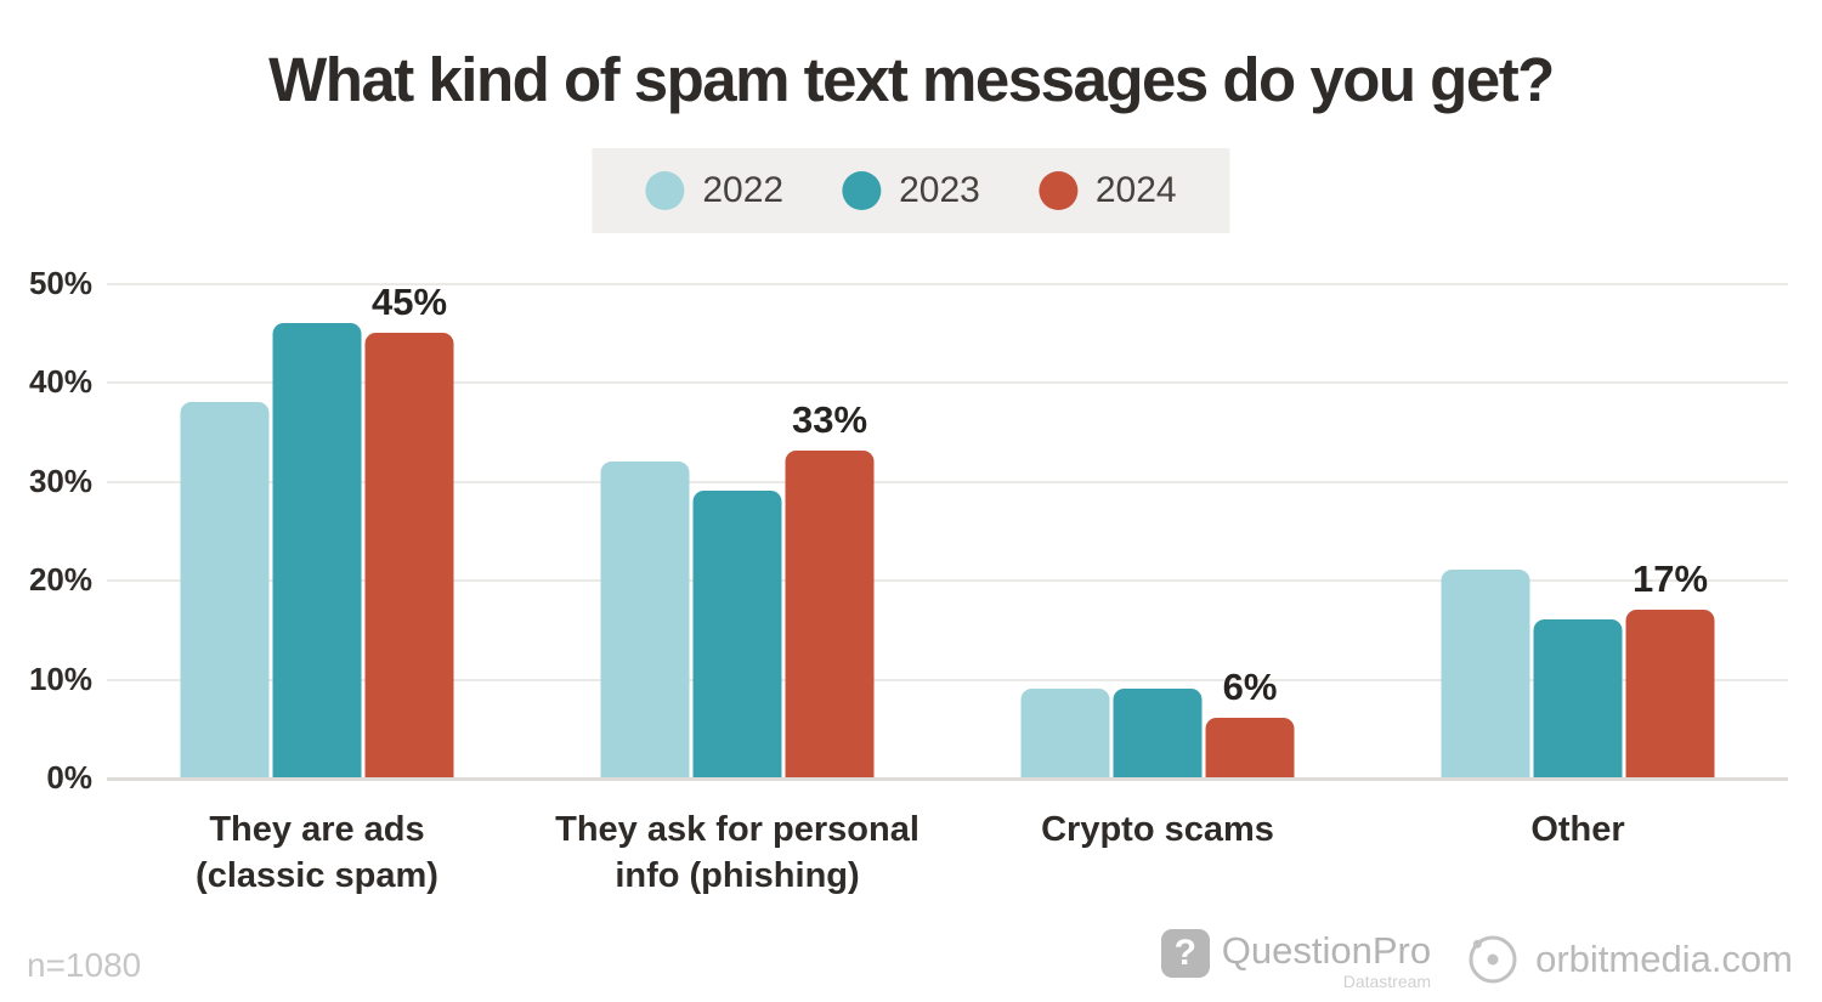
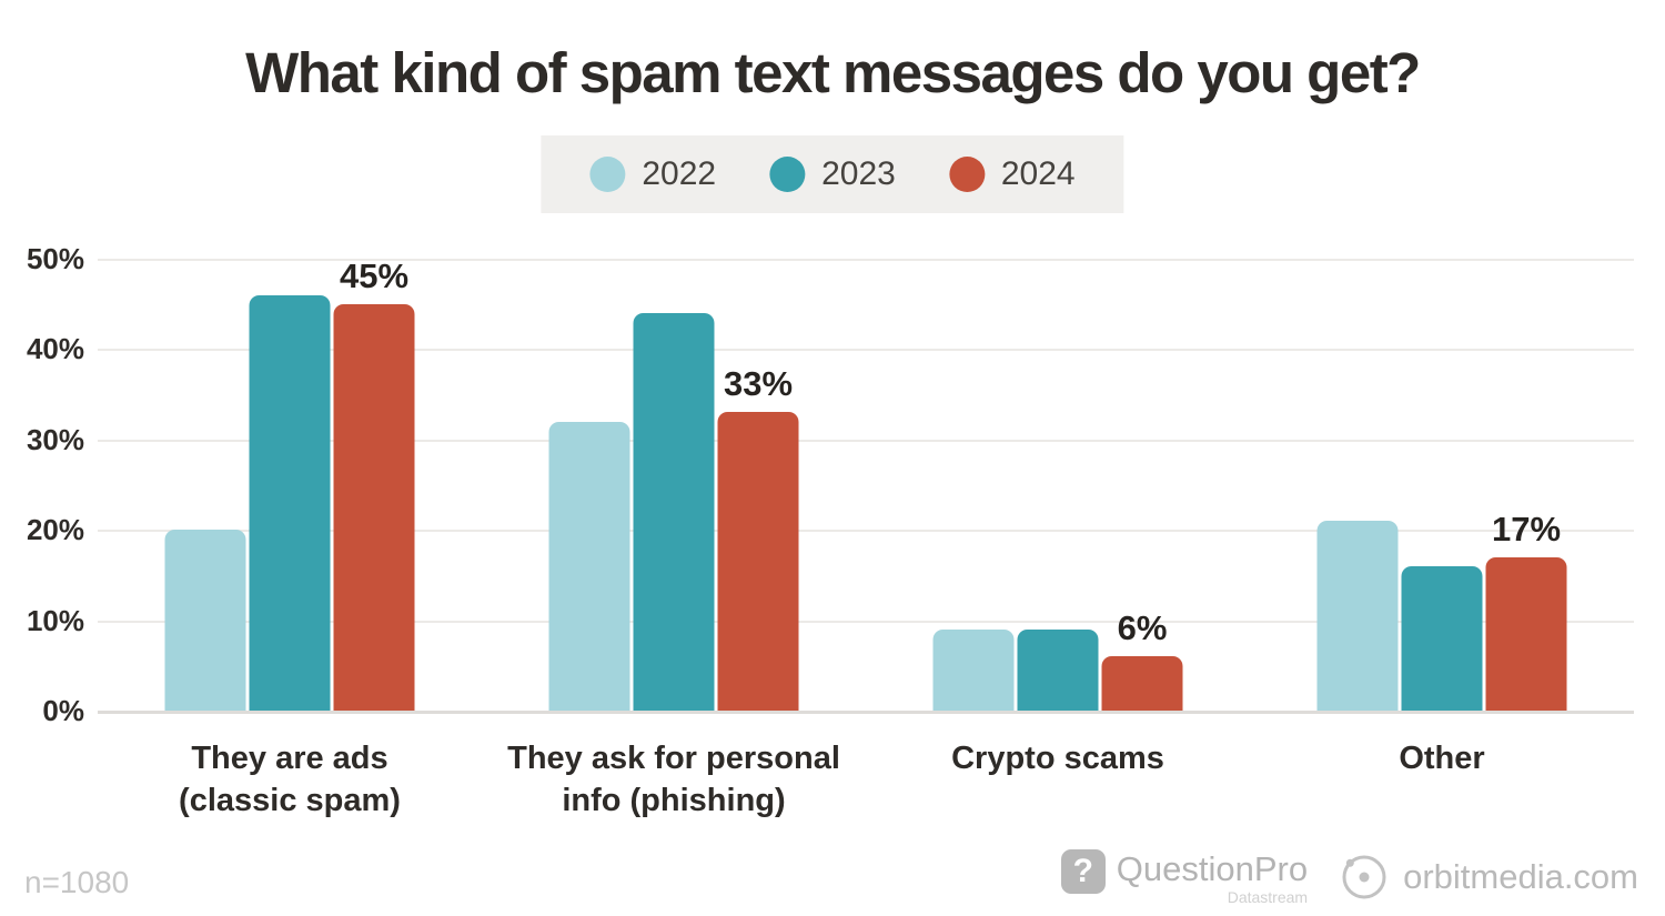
2022/They are ads (classic spam): 38% -> 20%
2023/They ask for personal info (phishing): 29% -> 44%
